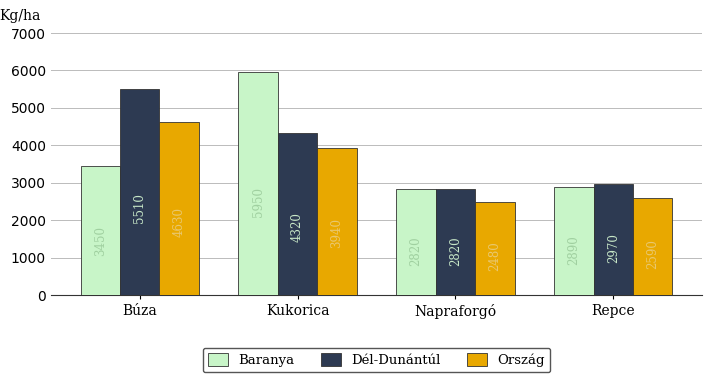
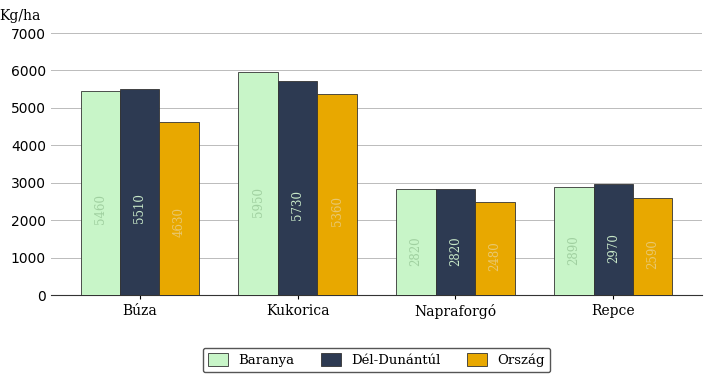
Baranya/Búza: 3450 -> 5460
Dél-Dunántúl/Kukorica: 4320 -> 5730
Ország/Kukorica: 3940 -> 5360
